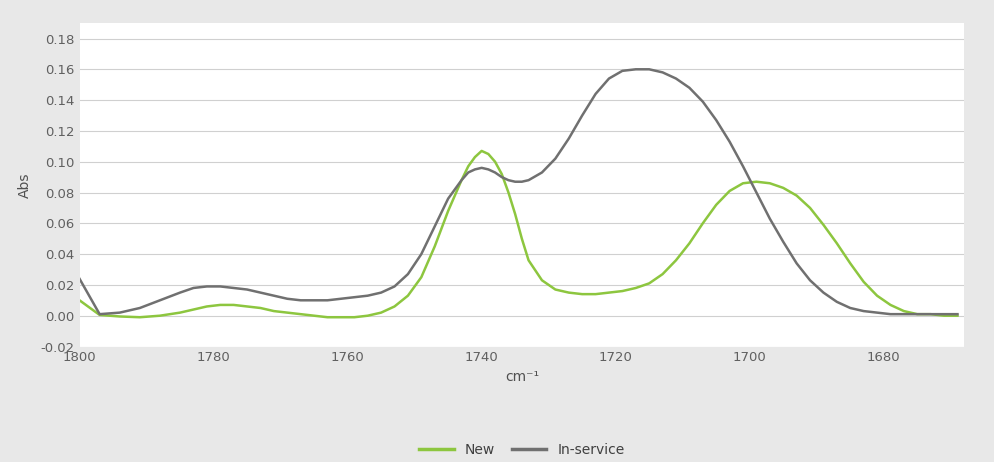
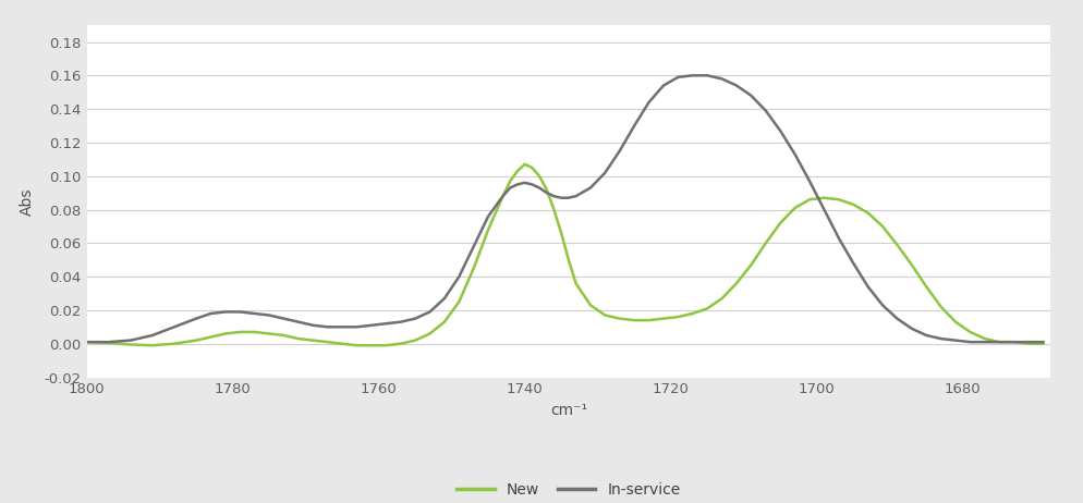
New/1800: 0.010 -> 0.001
In-service/1800: 0.024 -> 0.001
